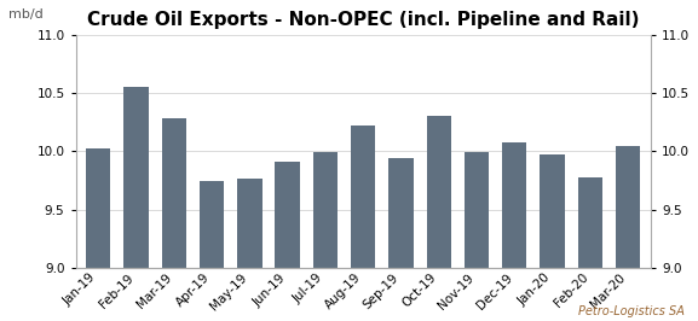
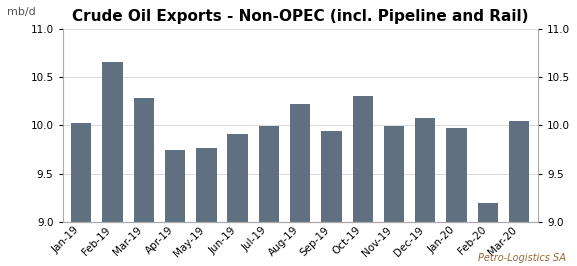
Feb-19: 10.55 -> 10.66
Feb-20: 9.78 -> 9.20
